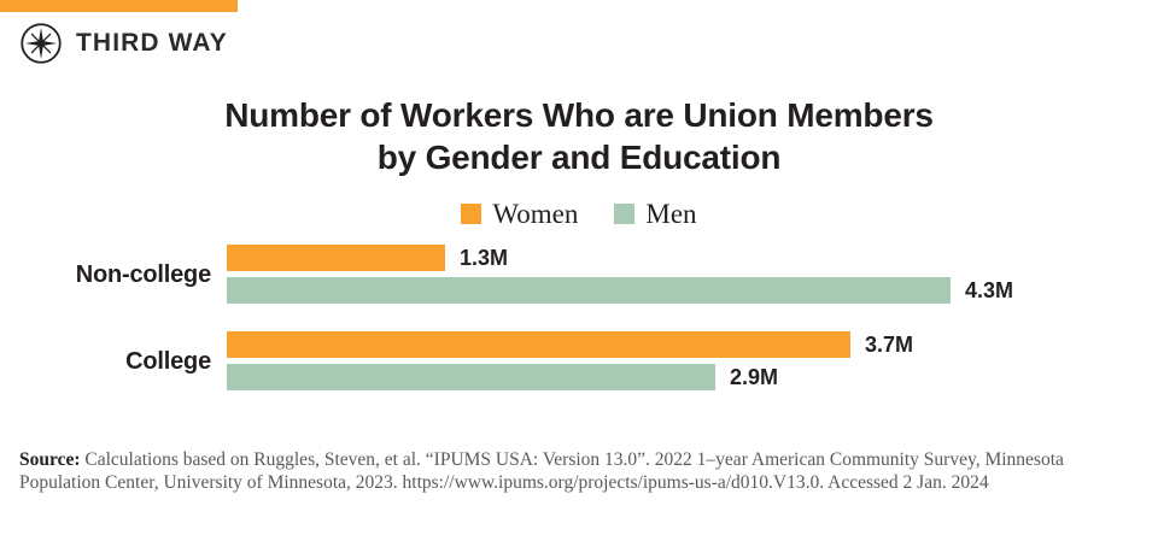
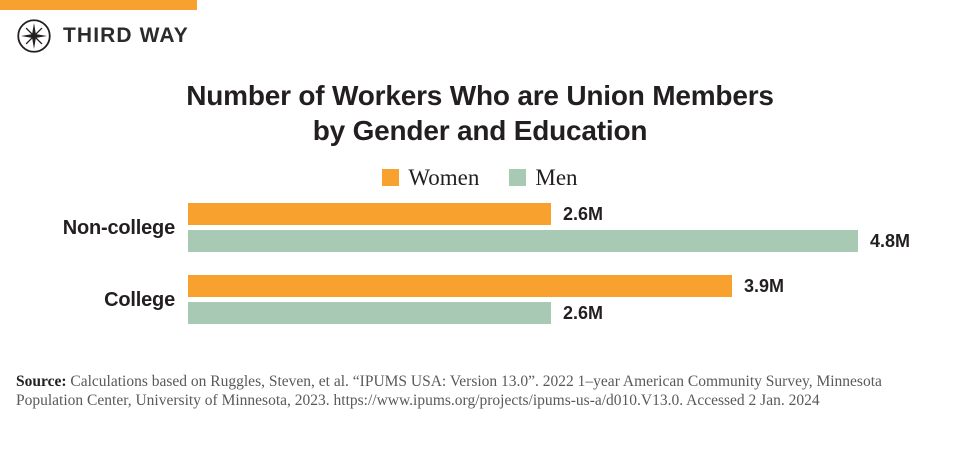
Women/Non-college: 1.3M -> 2.6M
Men/Non-college: 4.3M -> 4.8M
Women/College: 3.7M -> 3.9M
Men/College: 2.9M -> 2.6M
